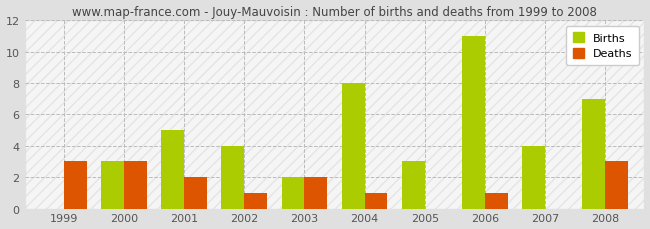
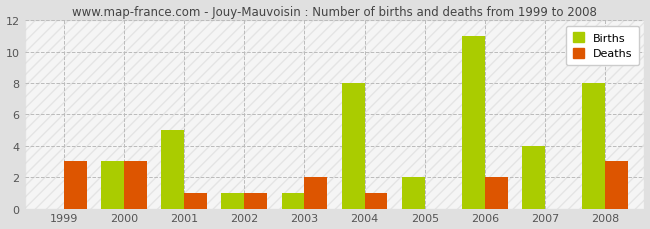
Deaths/2001: 2 -> 1
Births/2002: 4 -> 1
Births/2003: 2 -> 1
Births/2005: 3 -> 2
Deaths/2006: 1 -> 2
Births/2008: 7 -> 8
